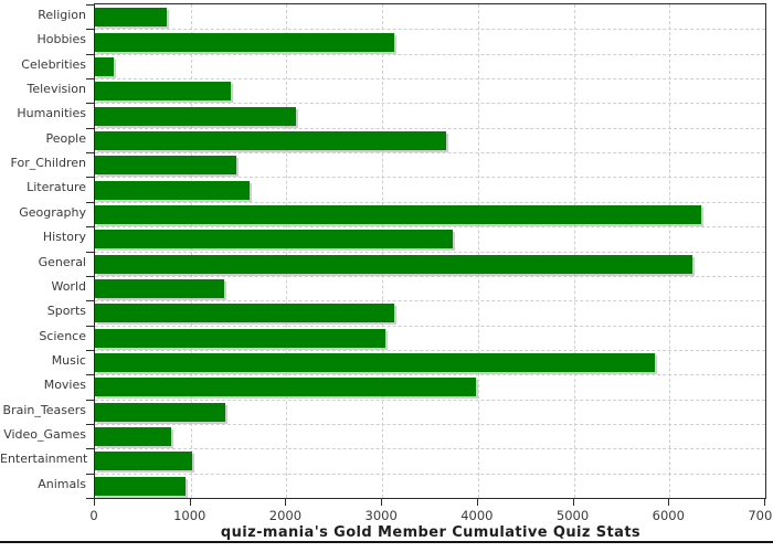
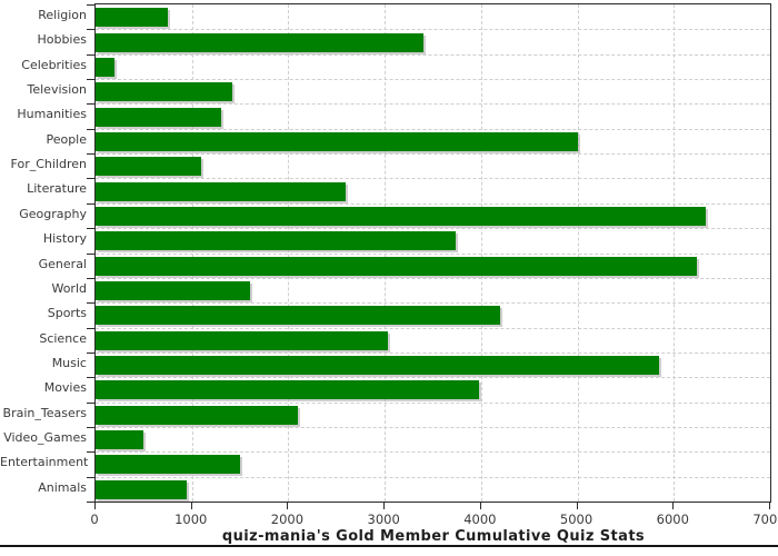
Hobbies: 3100 -> 3400
Humanities: 2100 -> 1300
People: 3700 -> 5000
For_Children: 1500 -> 1100
Literature: 1600 -> 2600
World: 1400 -> 1600
Sports: 3100 -> 4200
Brain_Teasers: 1400 -> 2100
Video_Games: 800 -> 500
Entertainment: 1000 -> 1500
